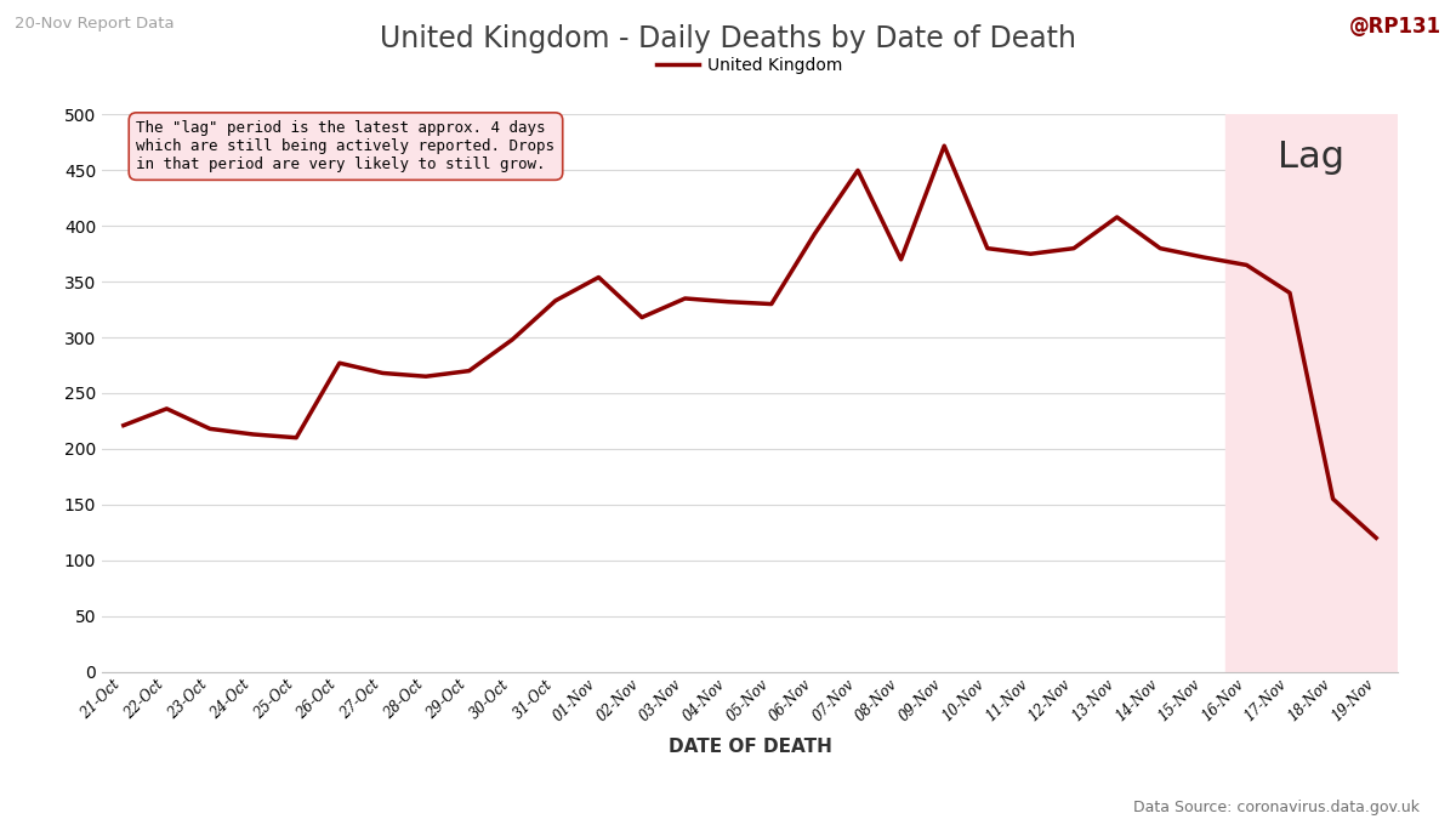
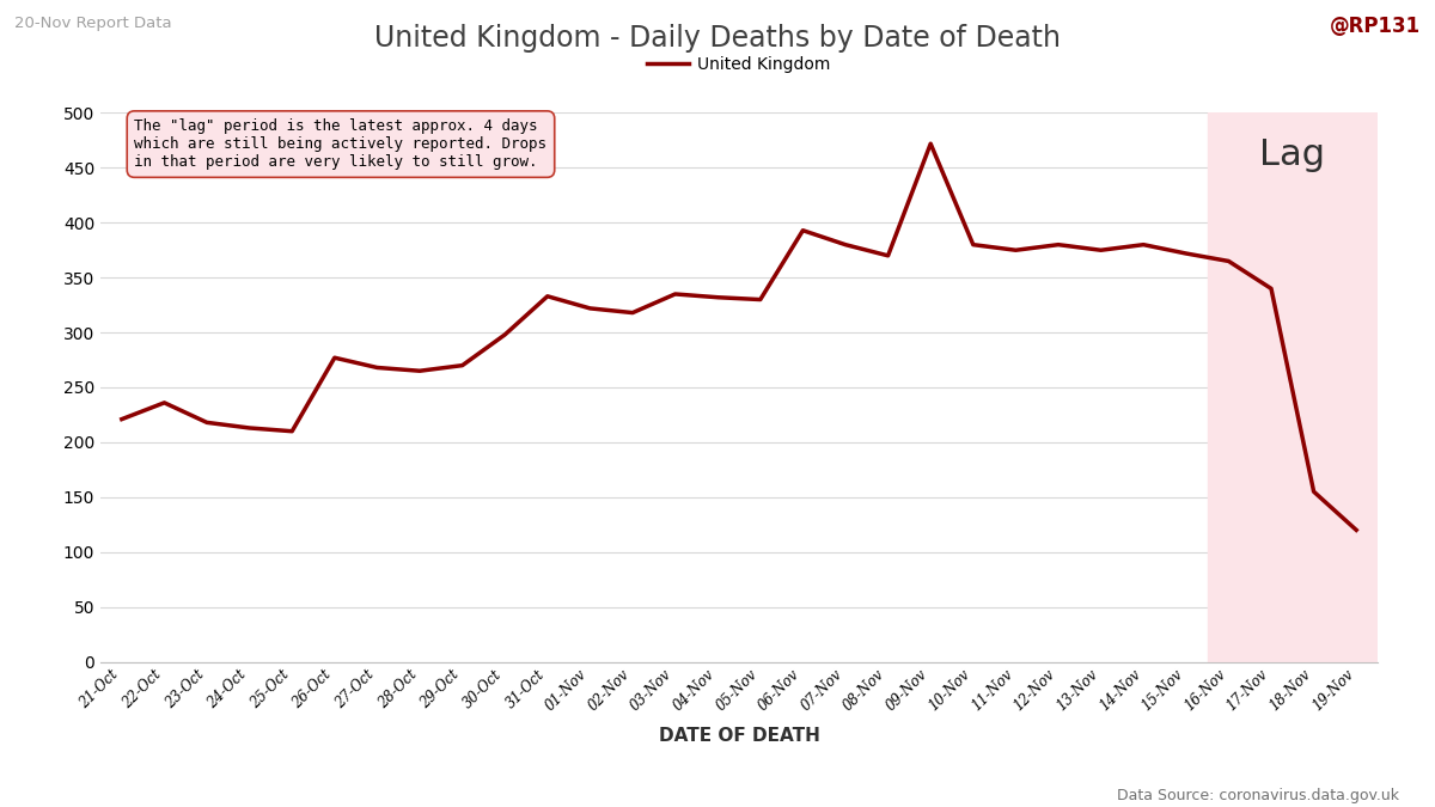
01-Nov: 354 -> 322
07-Nov: 450 -> 380
13-Nov: 408 -> 375
